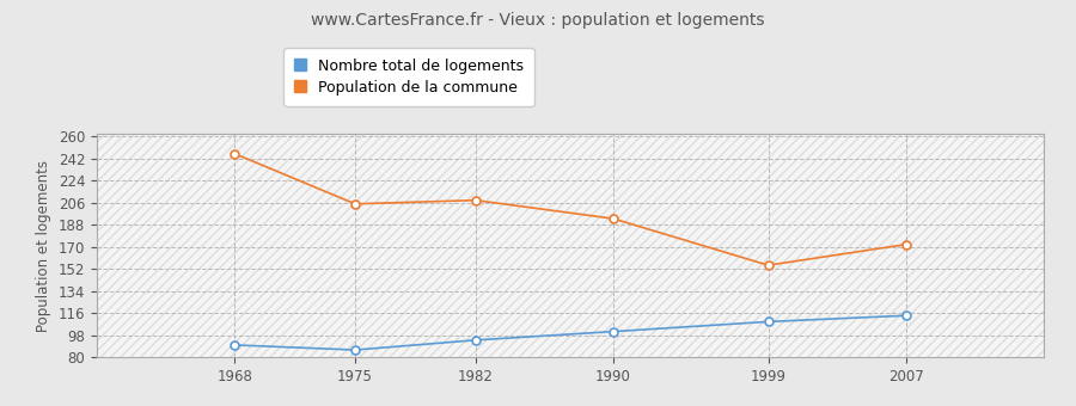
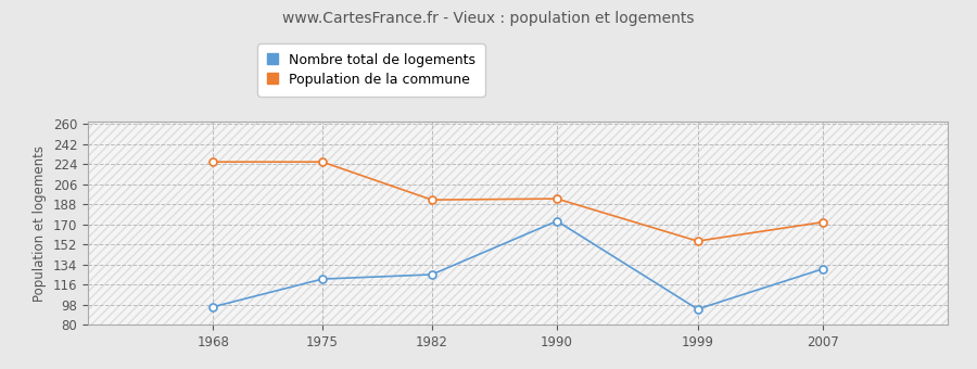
Nombre total de logements/1968: 90 -> 96
Population de la commune/1968: 246 -> 226
Nombre total de logements/1975: 86 -> 121
Population de la commune/1975: 205 -> 226
Nombre total de logements/1982: 94 -> 125
Population de la commune/1982: 208 -> 192
Nombre total de logements/1990: 101 -> 173
Nombre total de logements/1999: 109 -> 94
Nombre total de logements/2007: 114 -> 130
